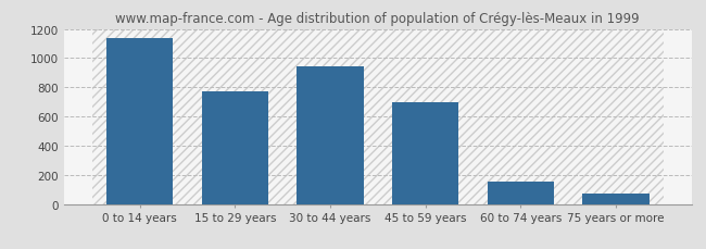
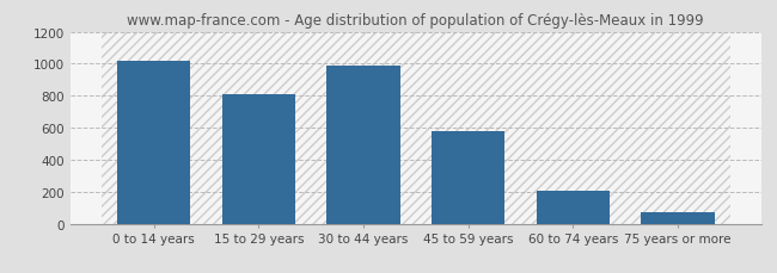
0 to 14 years: 1140 -> 1020
15 to 29 years: 770 -> 810
30 to 44 years: 940 -> 990
45 to 59 years: 700 -> 580
60 to 74 years: 150 -> 200
